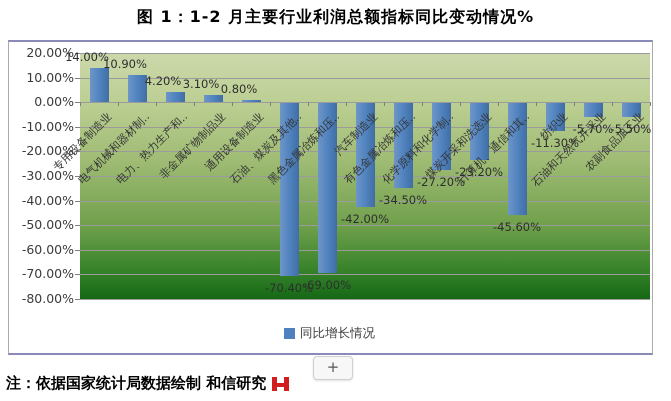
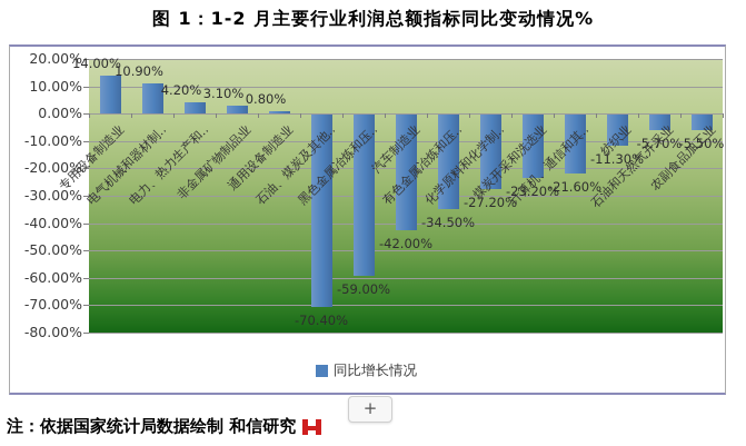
黑色金属冶炼和压‥: -69.00% -> -59.00%
计算机、通信和其‥: -45.60% -> -21.60%
